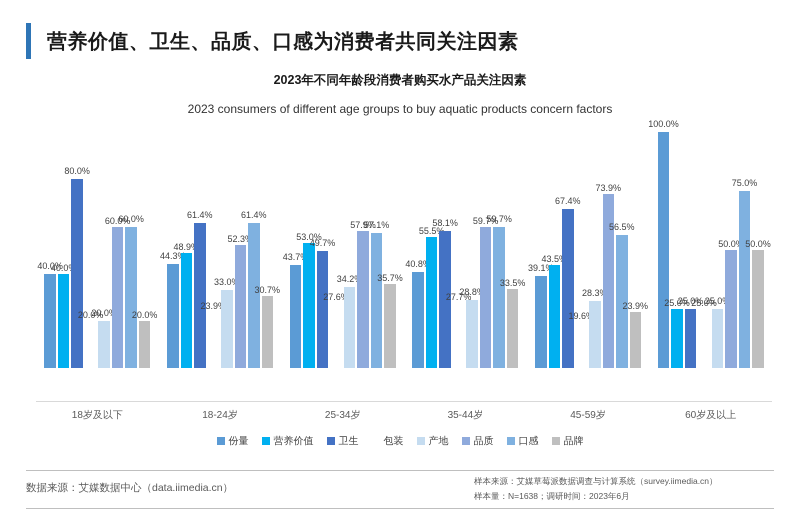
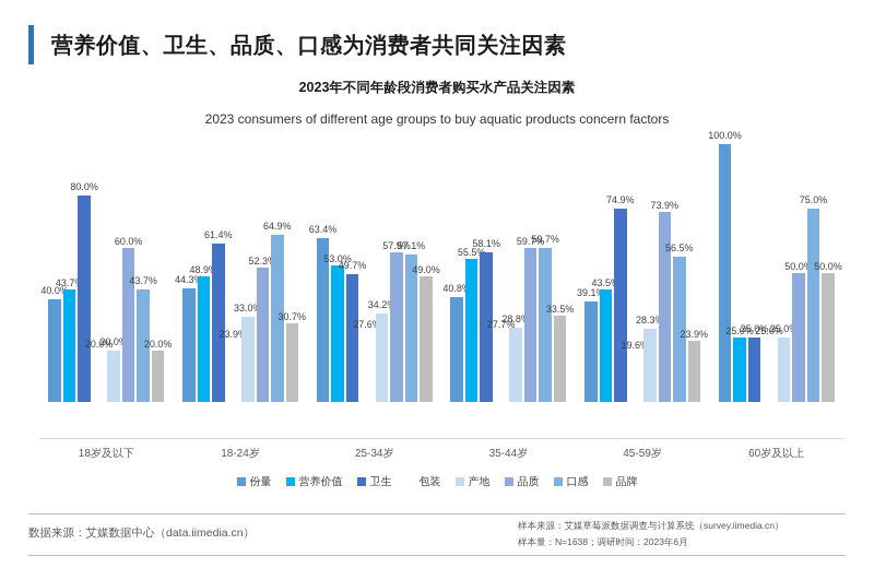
营养价值/18岁及以下: 40.0% -> 43.7%
口感/18岁及以下: 60.0% -> 43.7%
口感/18-24岁: 61.4% -> 64.9%
份量/25-34岁: 43.7% -> 63.4%
品牌/25-34岁: 35.7% -> 49.0%
卫生/45-59岁: 67.4% -> 74.9%
